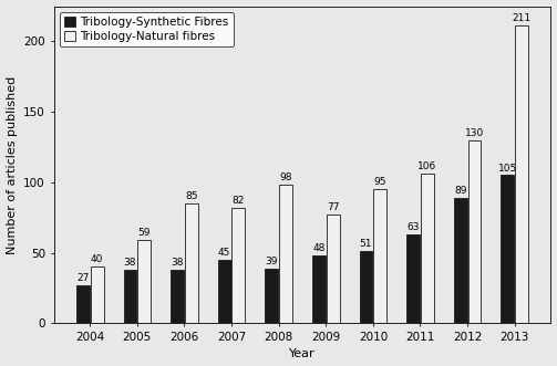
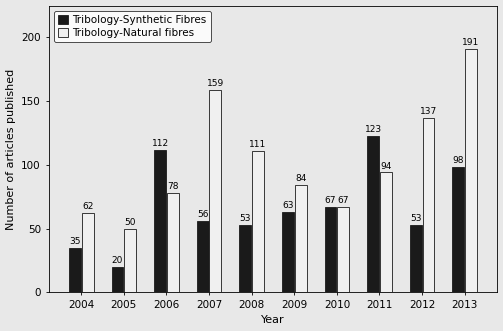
Tribology-Synthetic Fibres/2004: 27 -> 35
Tribology-Natural fibres/2004: 40 -> 62
Tribology-Synthetic Fibres/2005: 38 -> 20
Tribology-Natural fibres/2005: 59 -> 50
Tribology-Synthetic Fibres/2006: 38 -> 112
Tribology-Natural fibres/2006: 85 -> 78
Tribology-Synthetic Fibres/2007: 45 -> 56
Tribology-Natural fibres/2007: 82 -> 159
Tribology-Synthetic Fibres/2008: 39 -> 53
Tribology-Natural fibres/2008: 98 -> 111
Tribology-Synthetic Fibres/2009: 48 -> 63
Tribology-Natural fibres/2009: 77 -> 84
Tribology-Synthetic Fibres/2010: 51 -> 67
Tribology-Natural fibres/2010: 95 -> 67
Tribology-Synthetic Fibres/2011: 63 -> 123
Tribology-Natural fibres/2011: 106 -> 94
Tribology-Synthetic Fibres/2012: 89 -> 53
Tribology-Natural fibres/2012: 130 -> 137
Tribology-Synthetic Fibres/2013: 105 -> 98
Tribology-Natural fibres/2013: 211 -> 191
